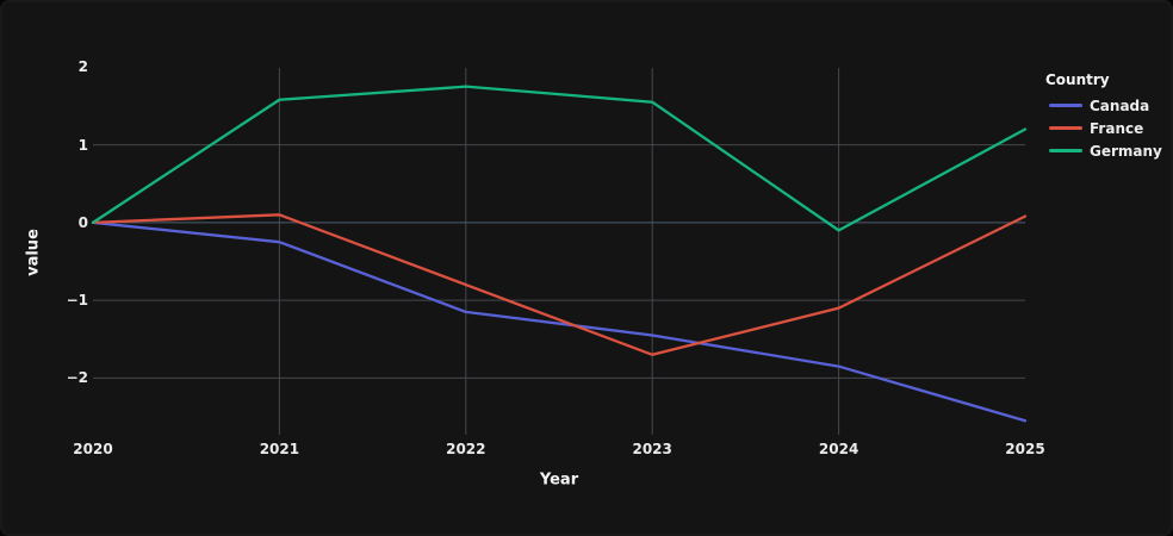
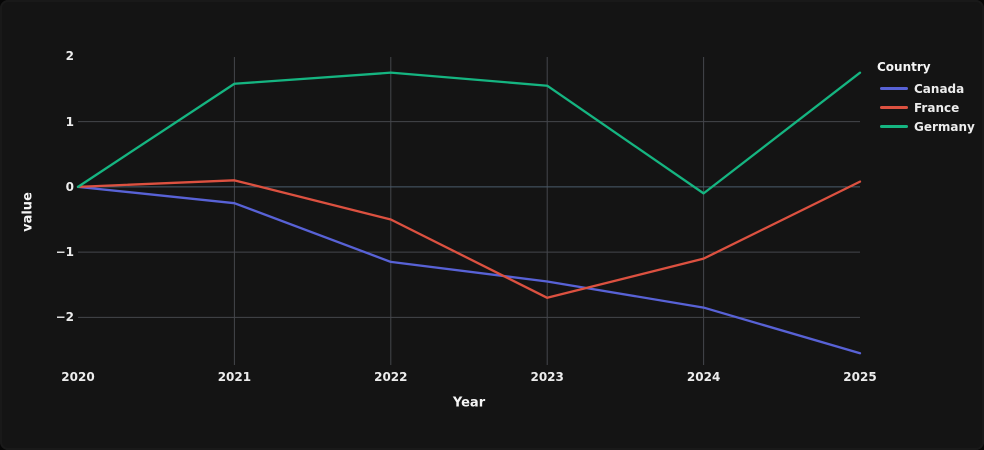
France/2022: -0.8 -> -0.5
Germany/2025: 1.2 -> 1.8
